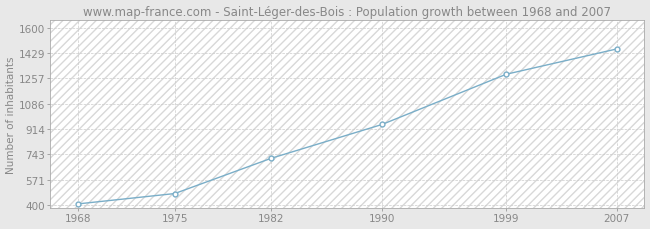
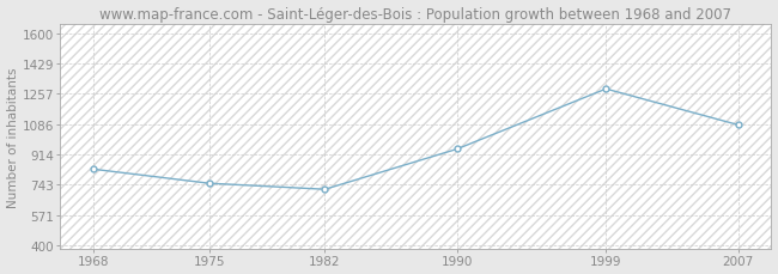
1968: 410 -> 830
1975: 480 -> 750
2007: 1460 -> 1080
